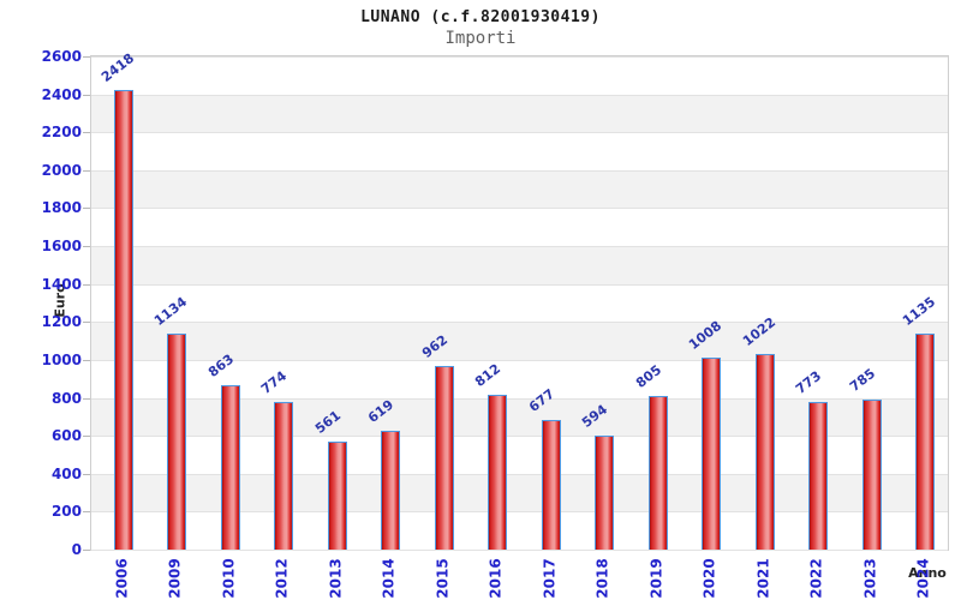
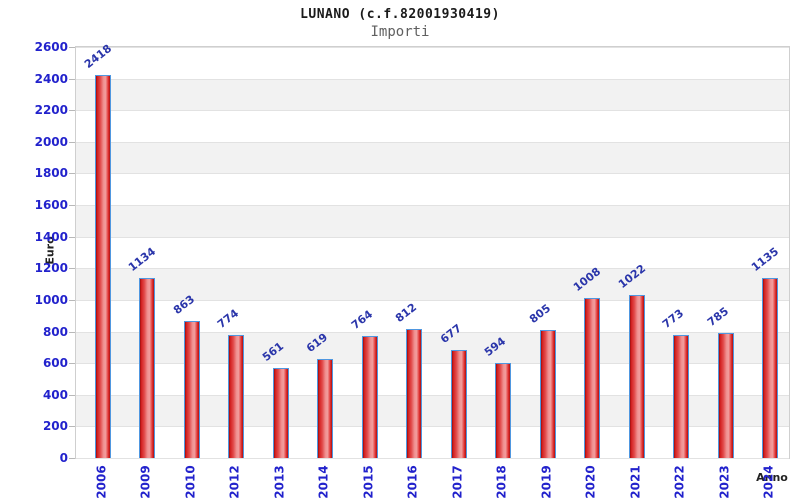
2015: 962 -> 764
